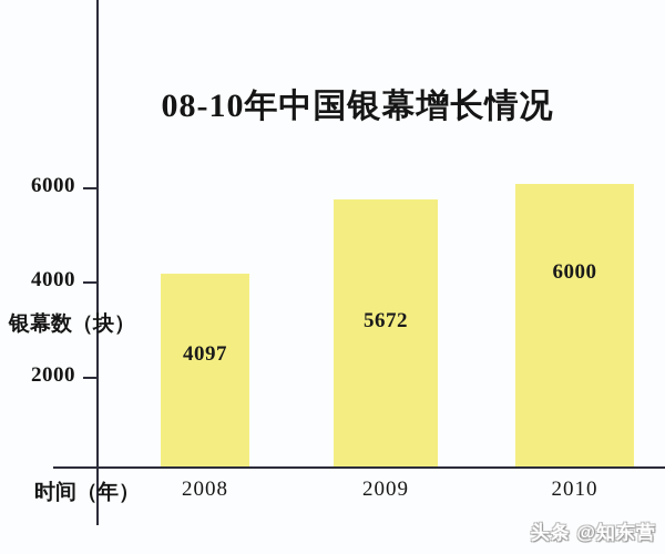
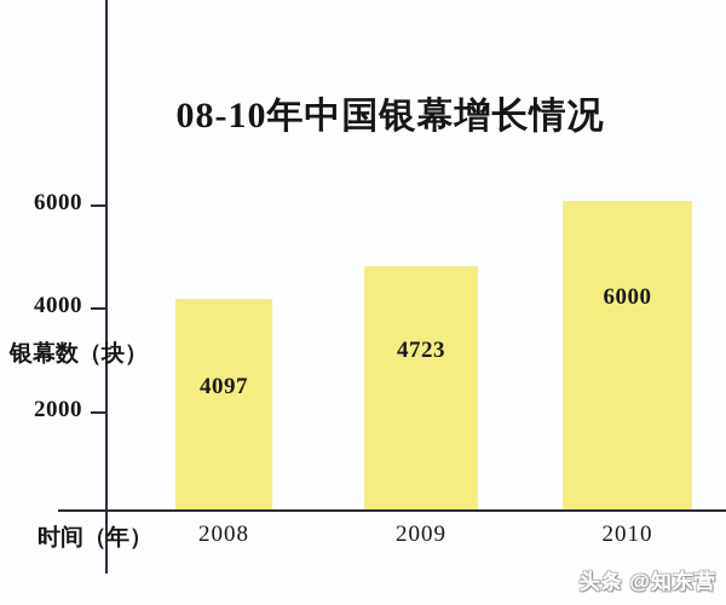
2009: 5672 -> 4723
